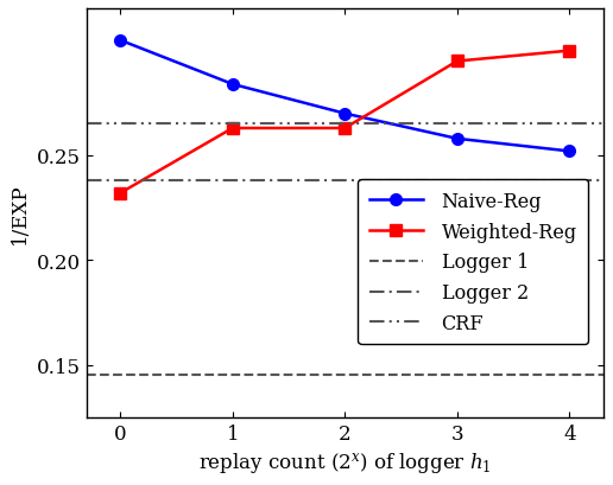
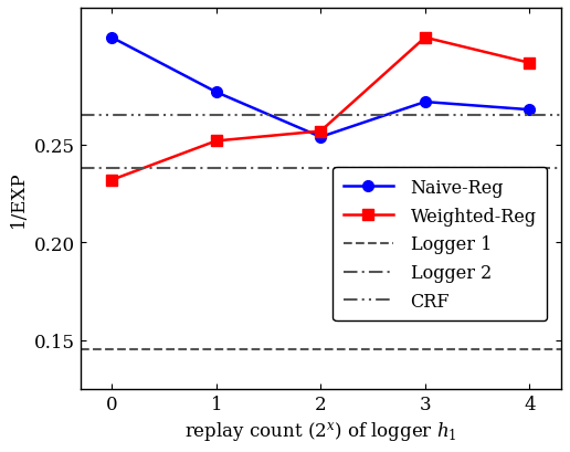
Naive-Reg/1: 0.284 -> 0.277
Weighted-Reg/1: 0.263 -> 0.252
Naive-Reg/2: 0.270 -> 0.254
Weighted-Reg/2: 0.263 -> 0.257
Naive-Reg/3: 0.258 -> 0.272
Weighted-Reg/3: 0.295 -> 0.305
Naive-Reg/4: 0.252 -> 0.268
Weighted-Reg/4: 0.300 -> 0.292
